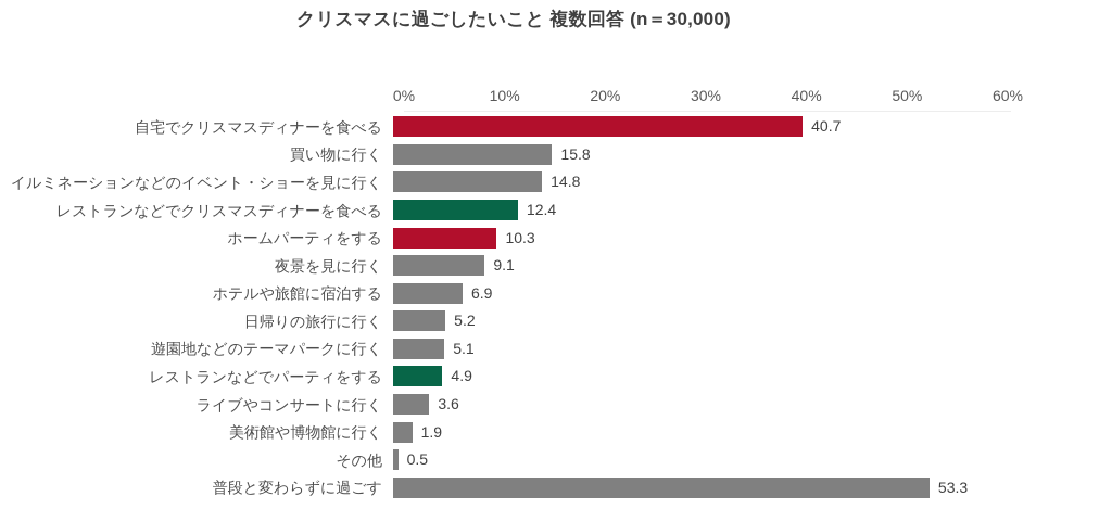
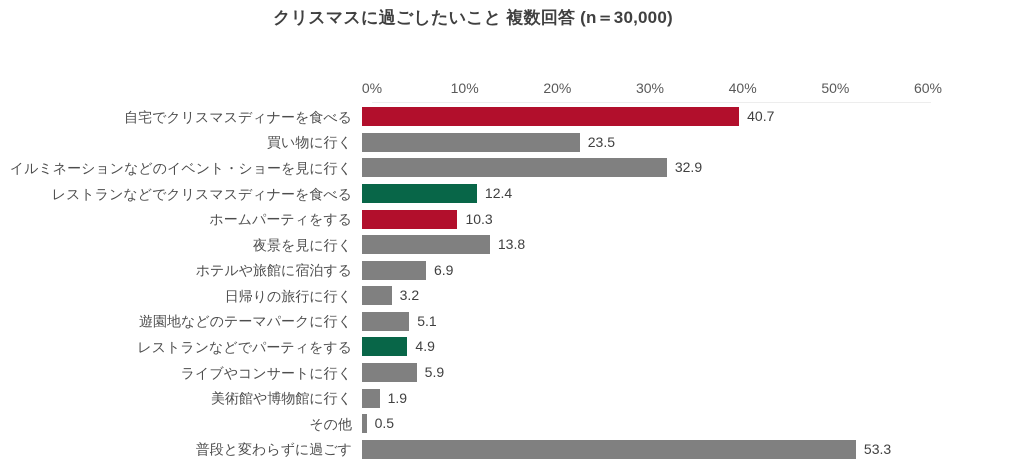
買い物に行く: 15.8 -> 23.5
イルミネーションなどのイベント・ショーを見に行く: 14.8 -> 32.9
夜景を見に行く: 9.1 -> 13.8
日帰りの旅行に行く: 5.2 -> 3.2
ライブやコンサートに行く: 3.6 -> 5.9
